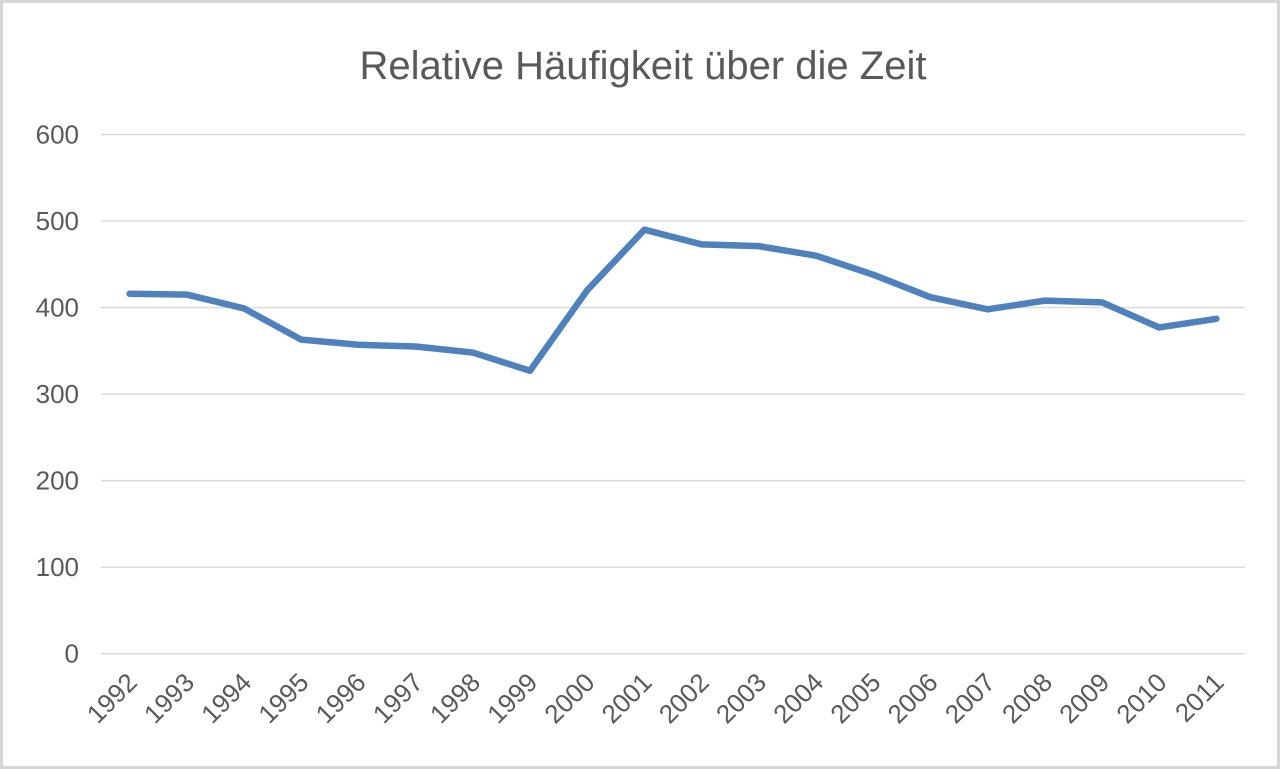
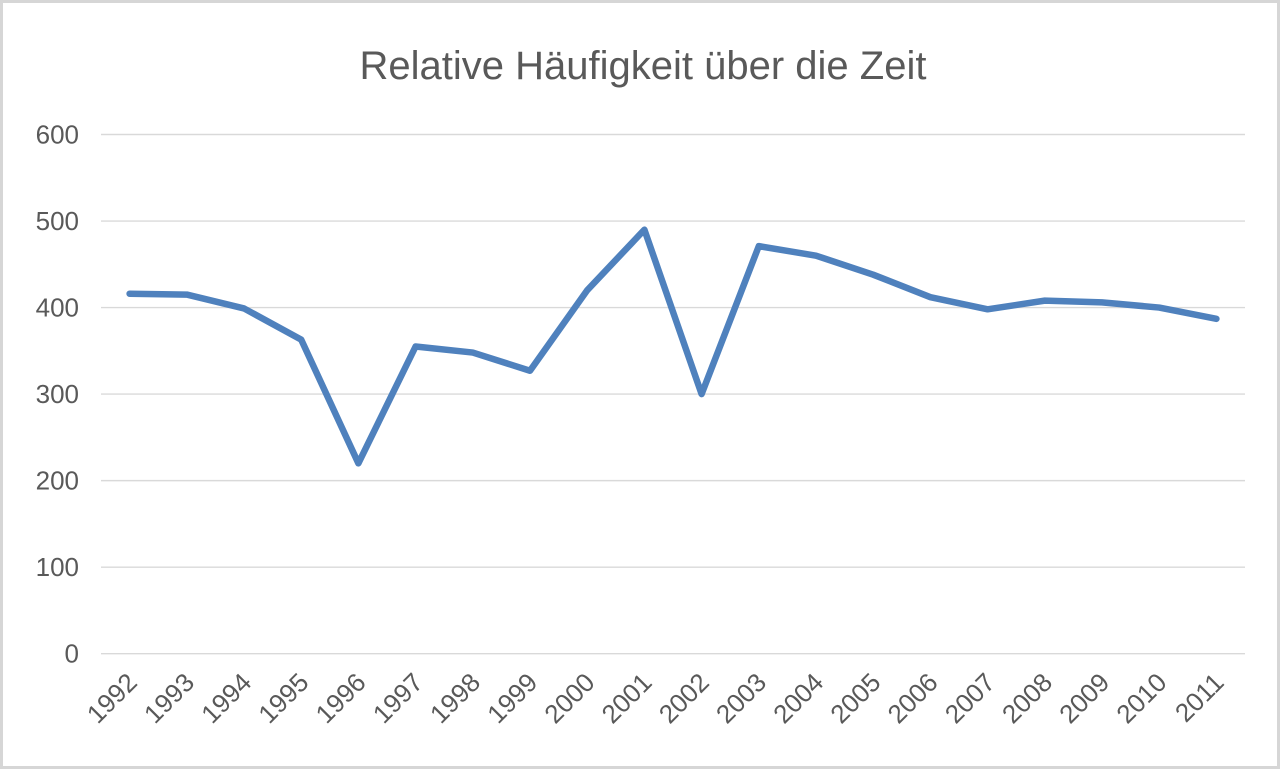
1996: 360 -> 220
2002: 470 -> 300
2010: 380 -> 400
